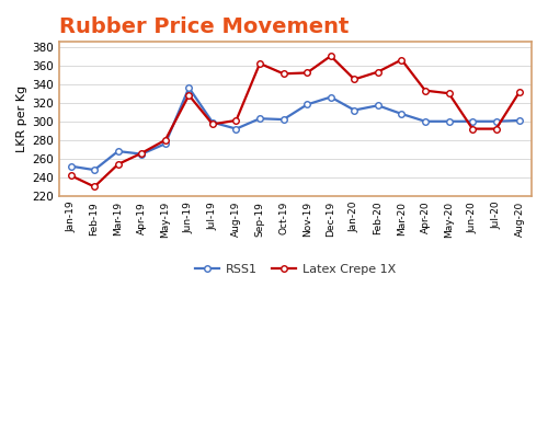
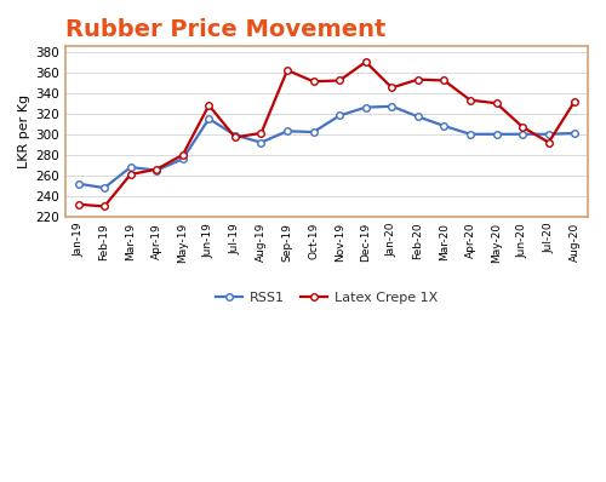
Latex Crepe 1X/Jan-19: 242 -> 232
Latex Crepe 1X/Mar-19: 254 -> 261
RSS1/Jun-19: 336 -> 315
RSS1/Jan-20: 312 -> 327
Latex Crepe 1X/Mar-20: 366 -> 352
Latex Crepe 1X/Jun-20: 292 -> 307
